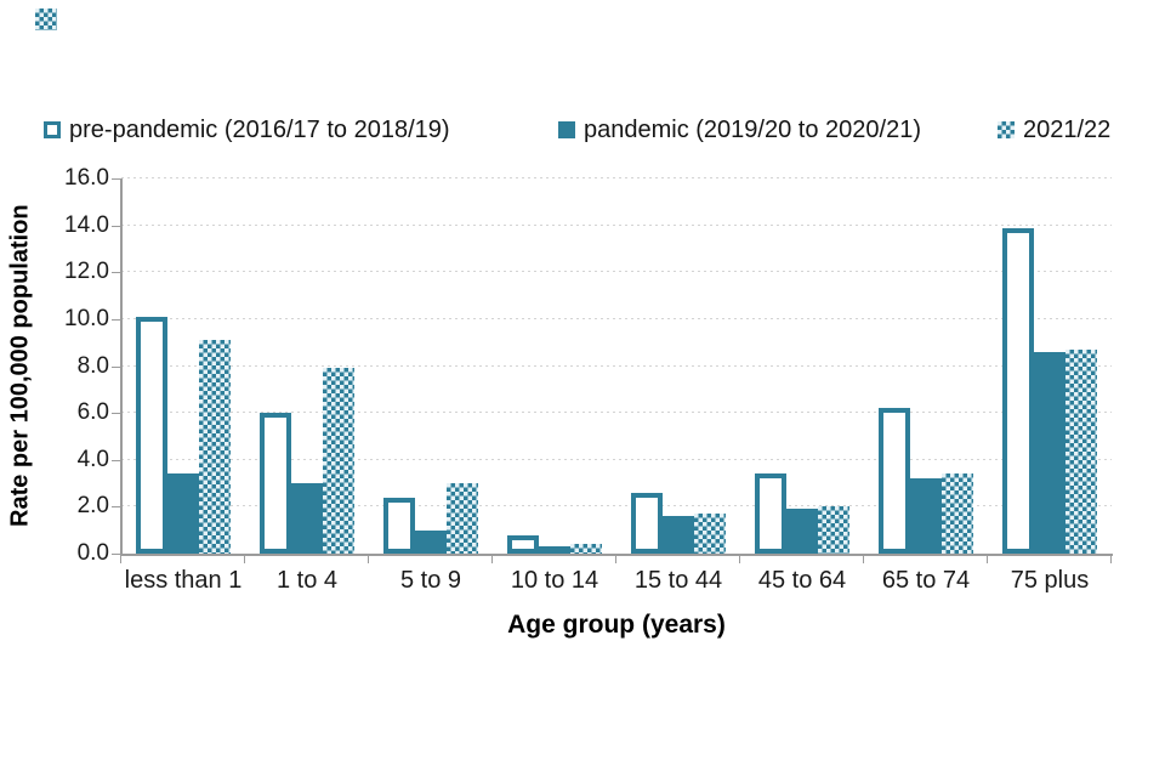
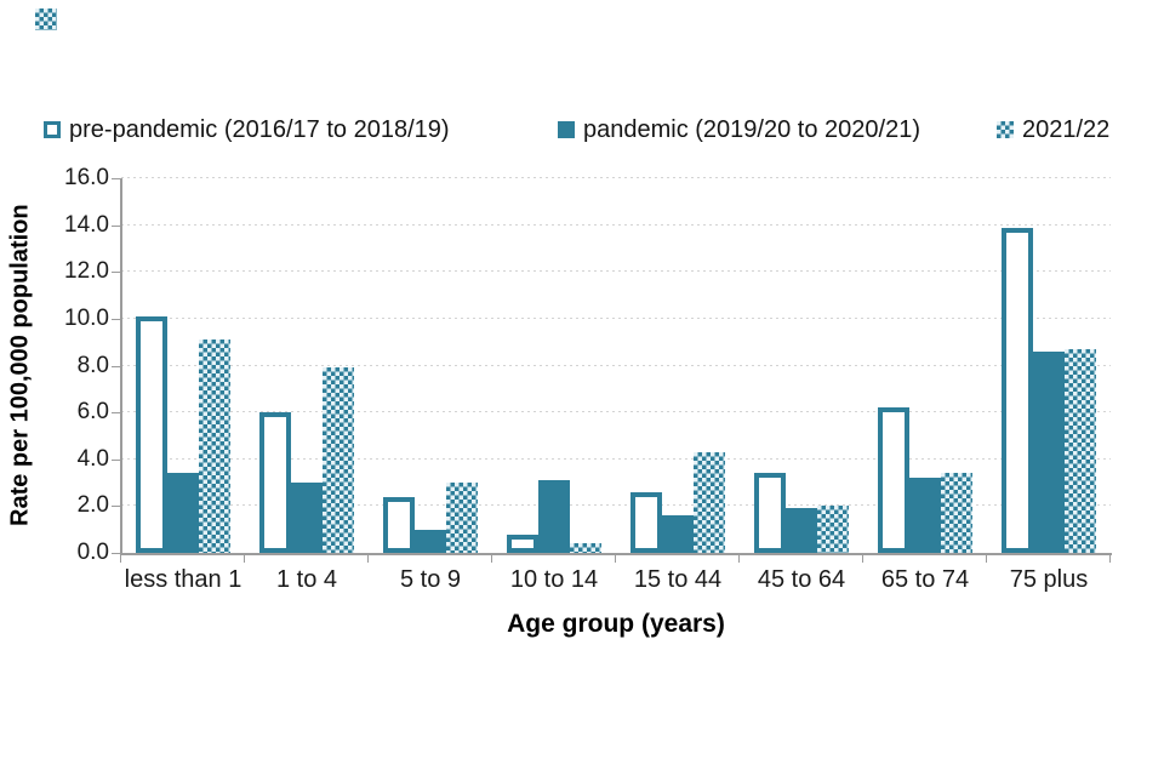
pandemic (2019/20 to 2020/21)/10 to 14: 0.3 -> 3.1
2021/22/15 to 44: 1.7 -> 4.3
